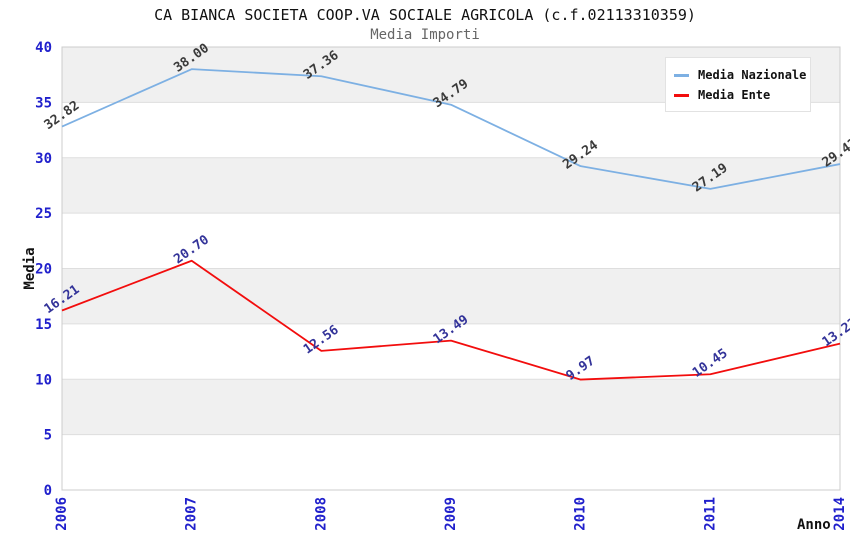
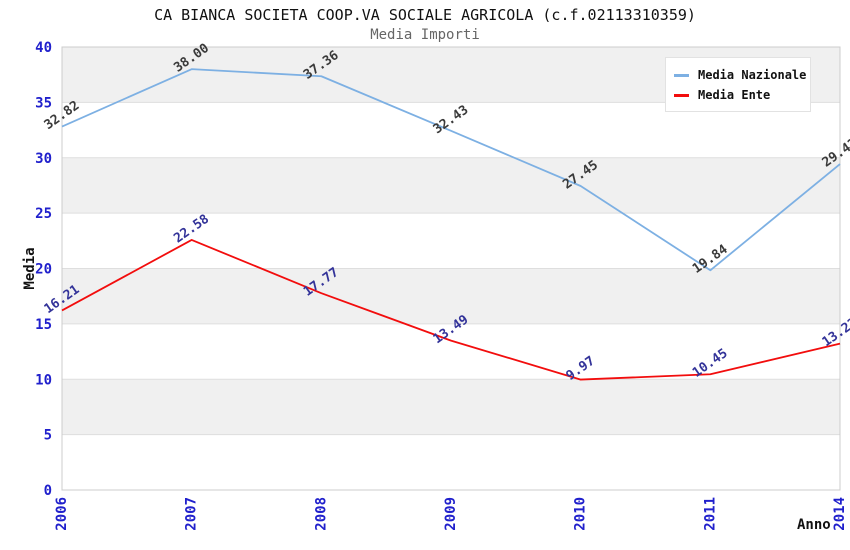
Media Ente/2007: 20.70 -> 22.58
Media Ente/2008: 12.56 -> 17.77
Media Nazionale/2009: 34.79 -> 32.43
Media Nazionale/2010: 29.24 -> 27.45
Media Nazionale/2011: 27.19 -> 19.84
